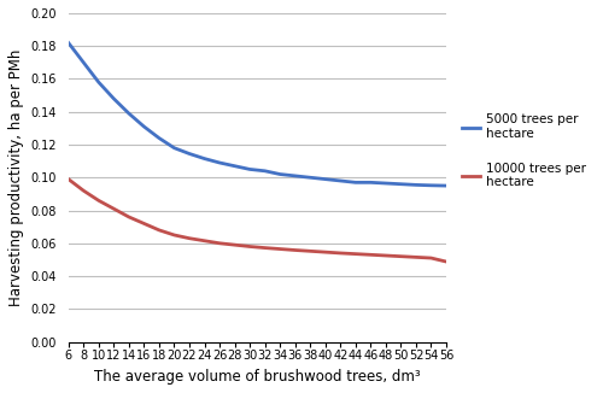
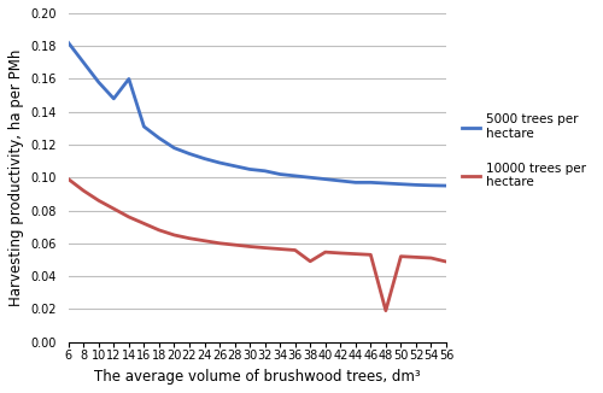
5000 trees per hectare/14: 0.139 -> 0.160
10000 trees per hectare/38: 0.055 -> 0.049
10000 trees per hectare/48: 0.052 -> 0.019
